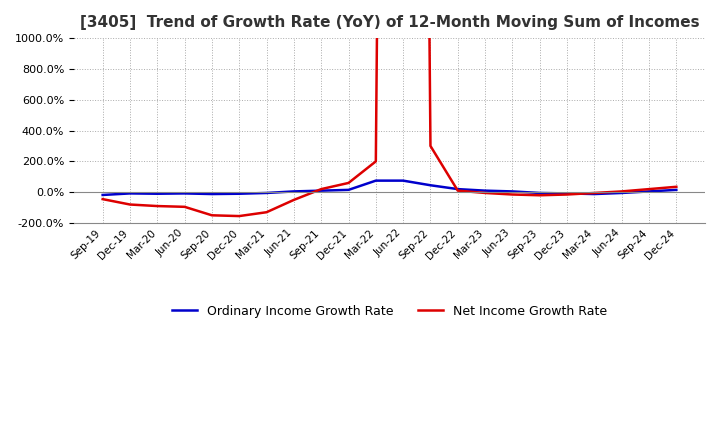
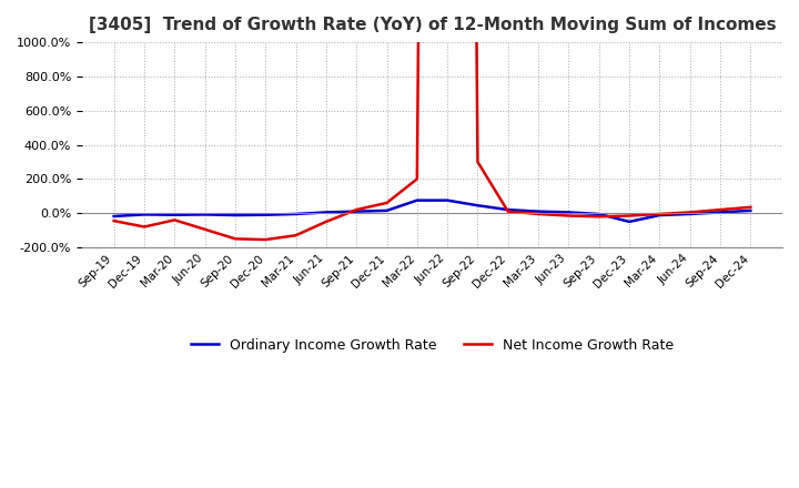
Net Income Growth Rate/Mar-20: -90% -> -40%
Ordinary Income Growth Rate/Dec-23: -10% -> -50%
